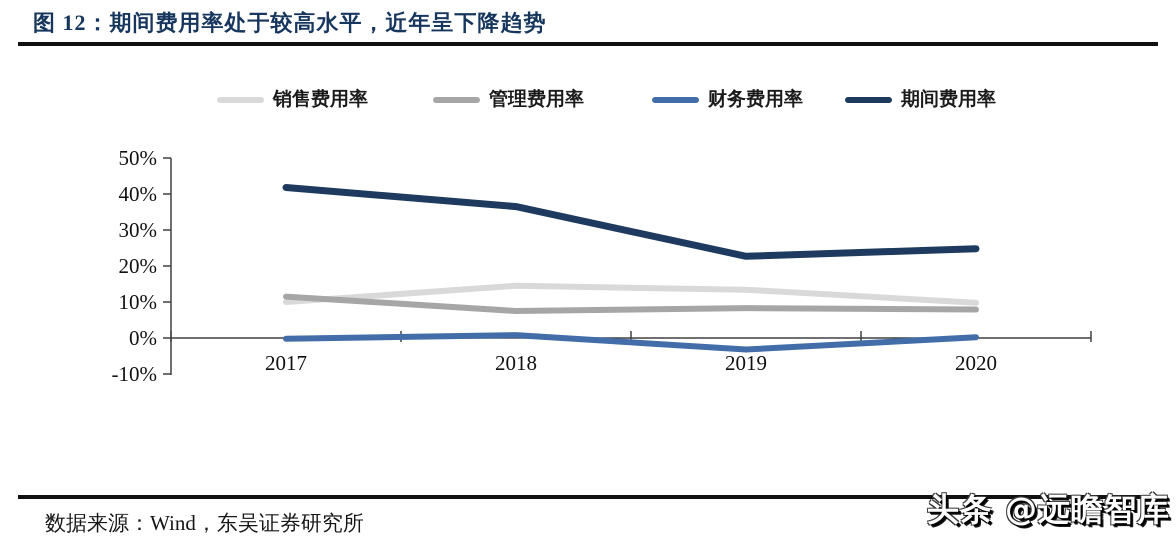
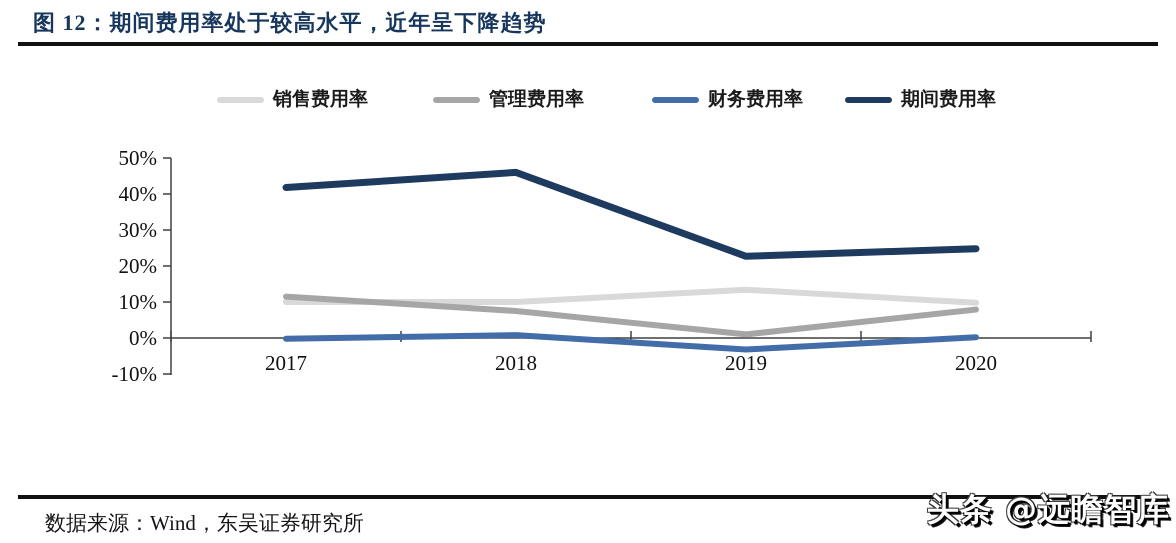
销售费用率/2018: 14% -> 10%
期间费用率/2018: 36% -> 46%
管理费用率/2019: 8% -> 1%
